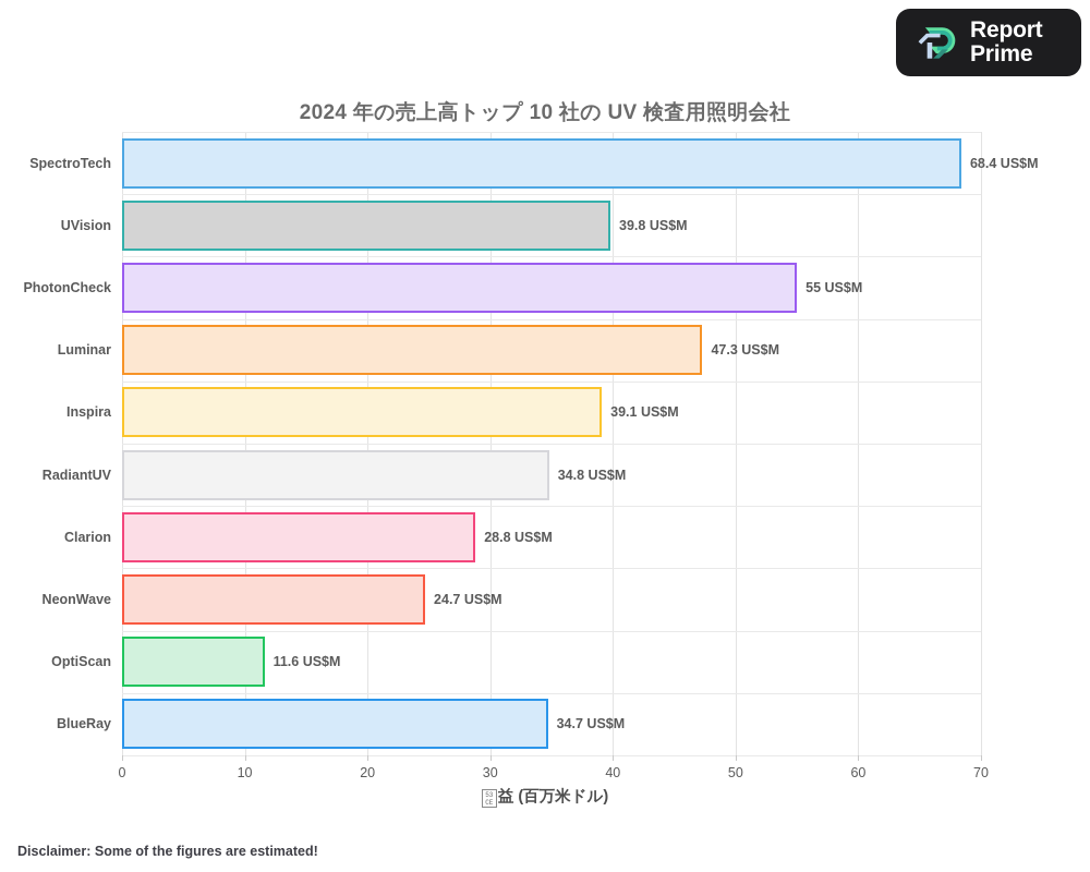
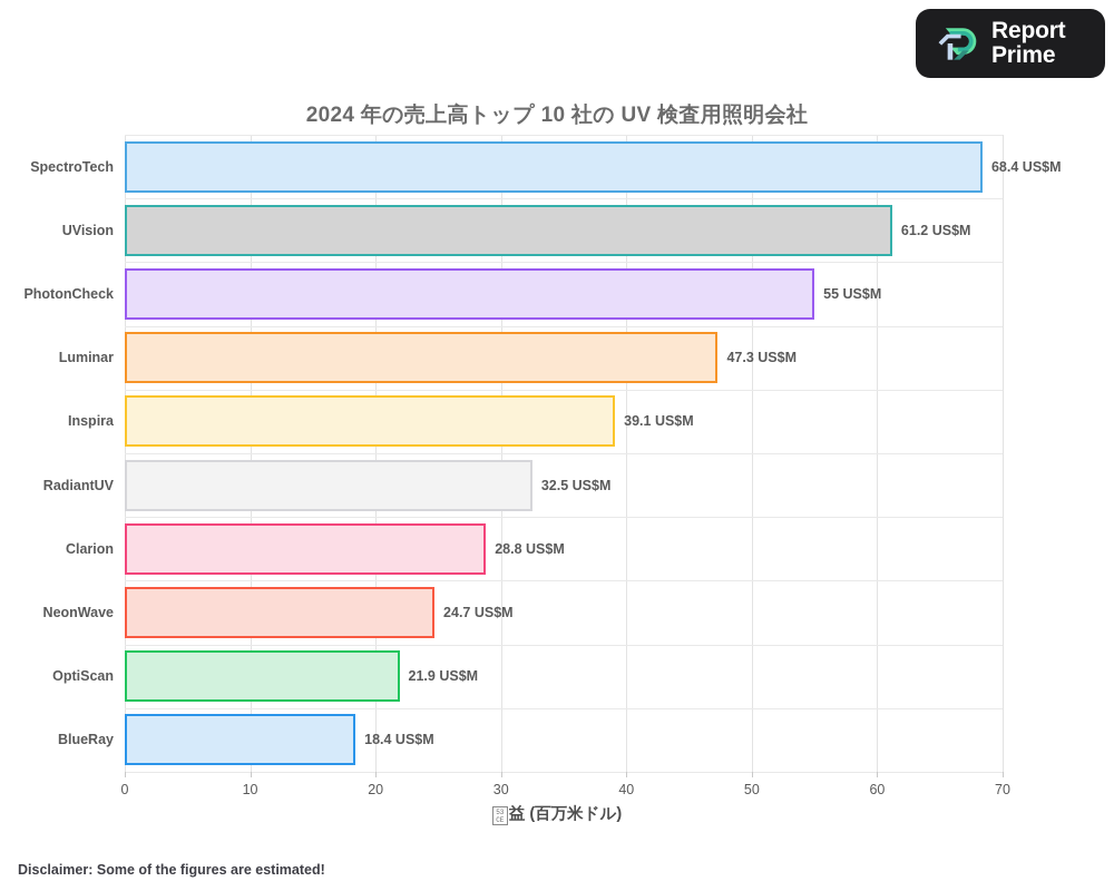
UVision: 39.8 -> 61.2
RadiantUV: 34.8 -> 32.5
OptiScan: 11.6 -> 21.9
BlueRay: 34.7 -> 18.4
